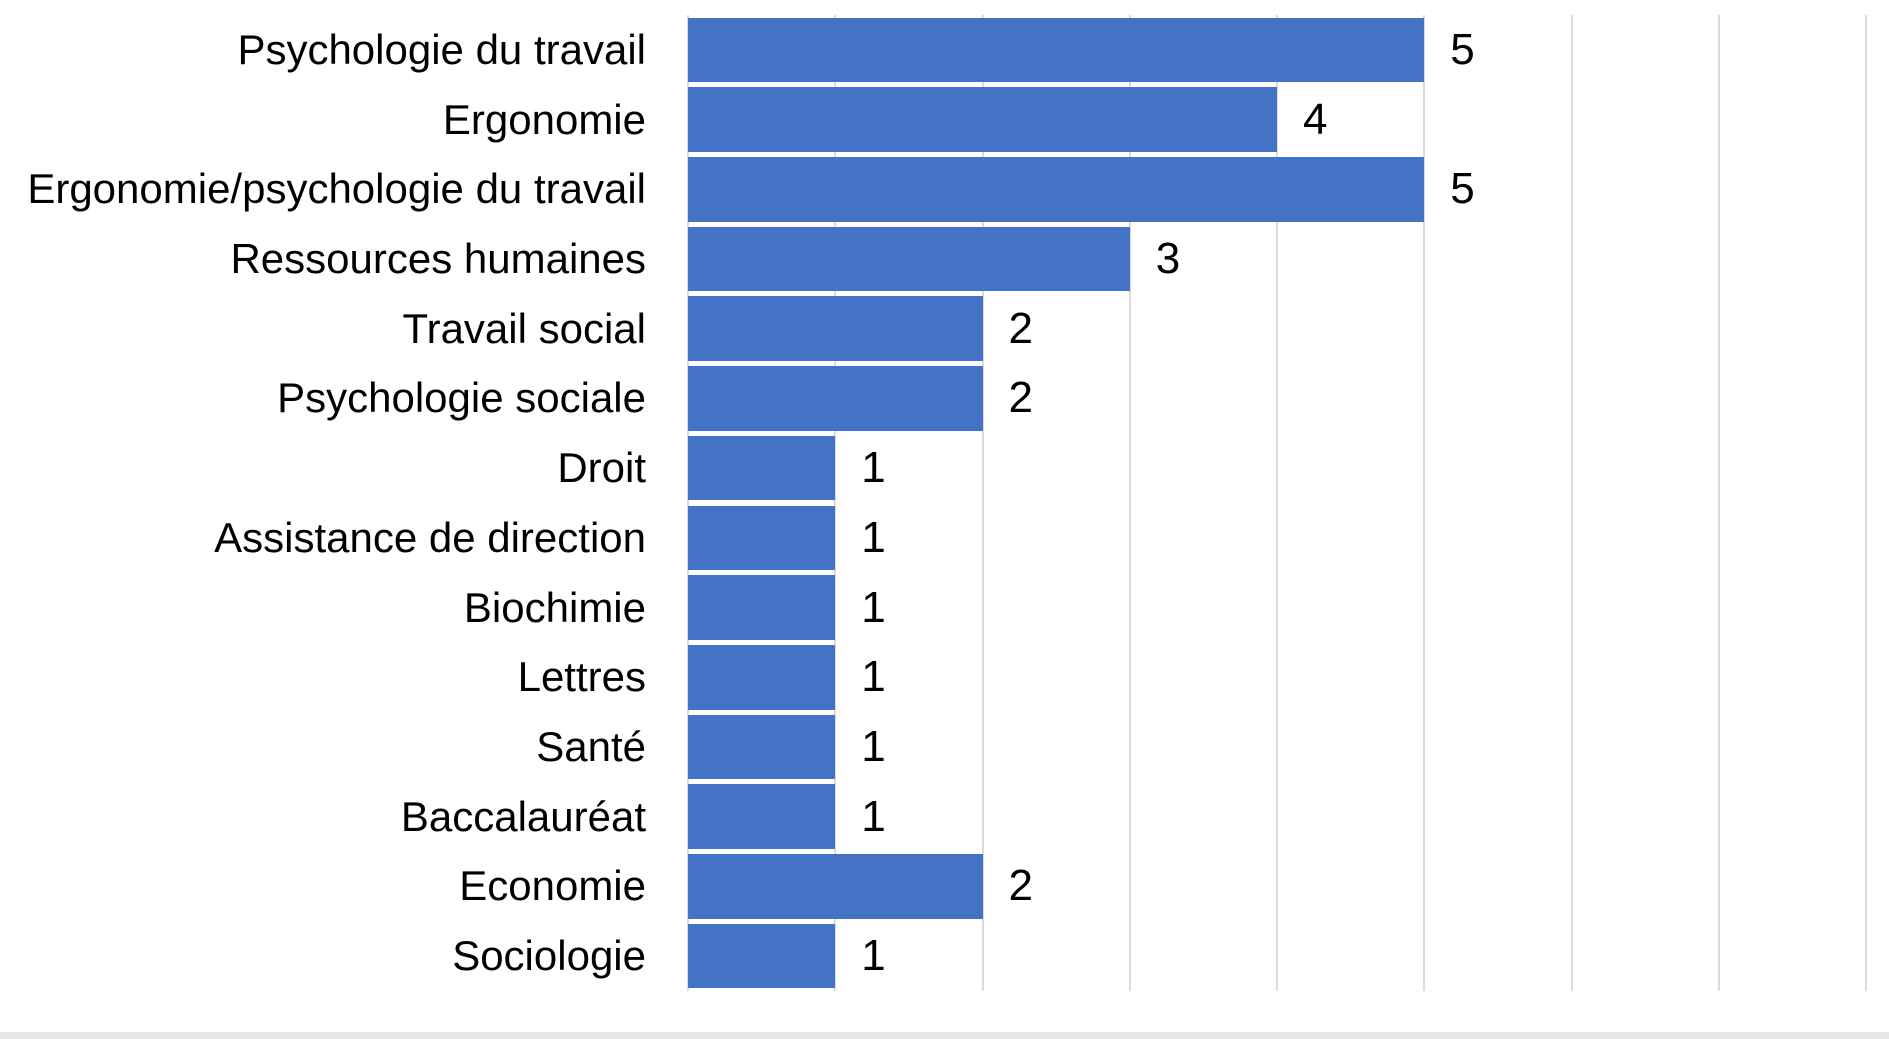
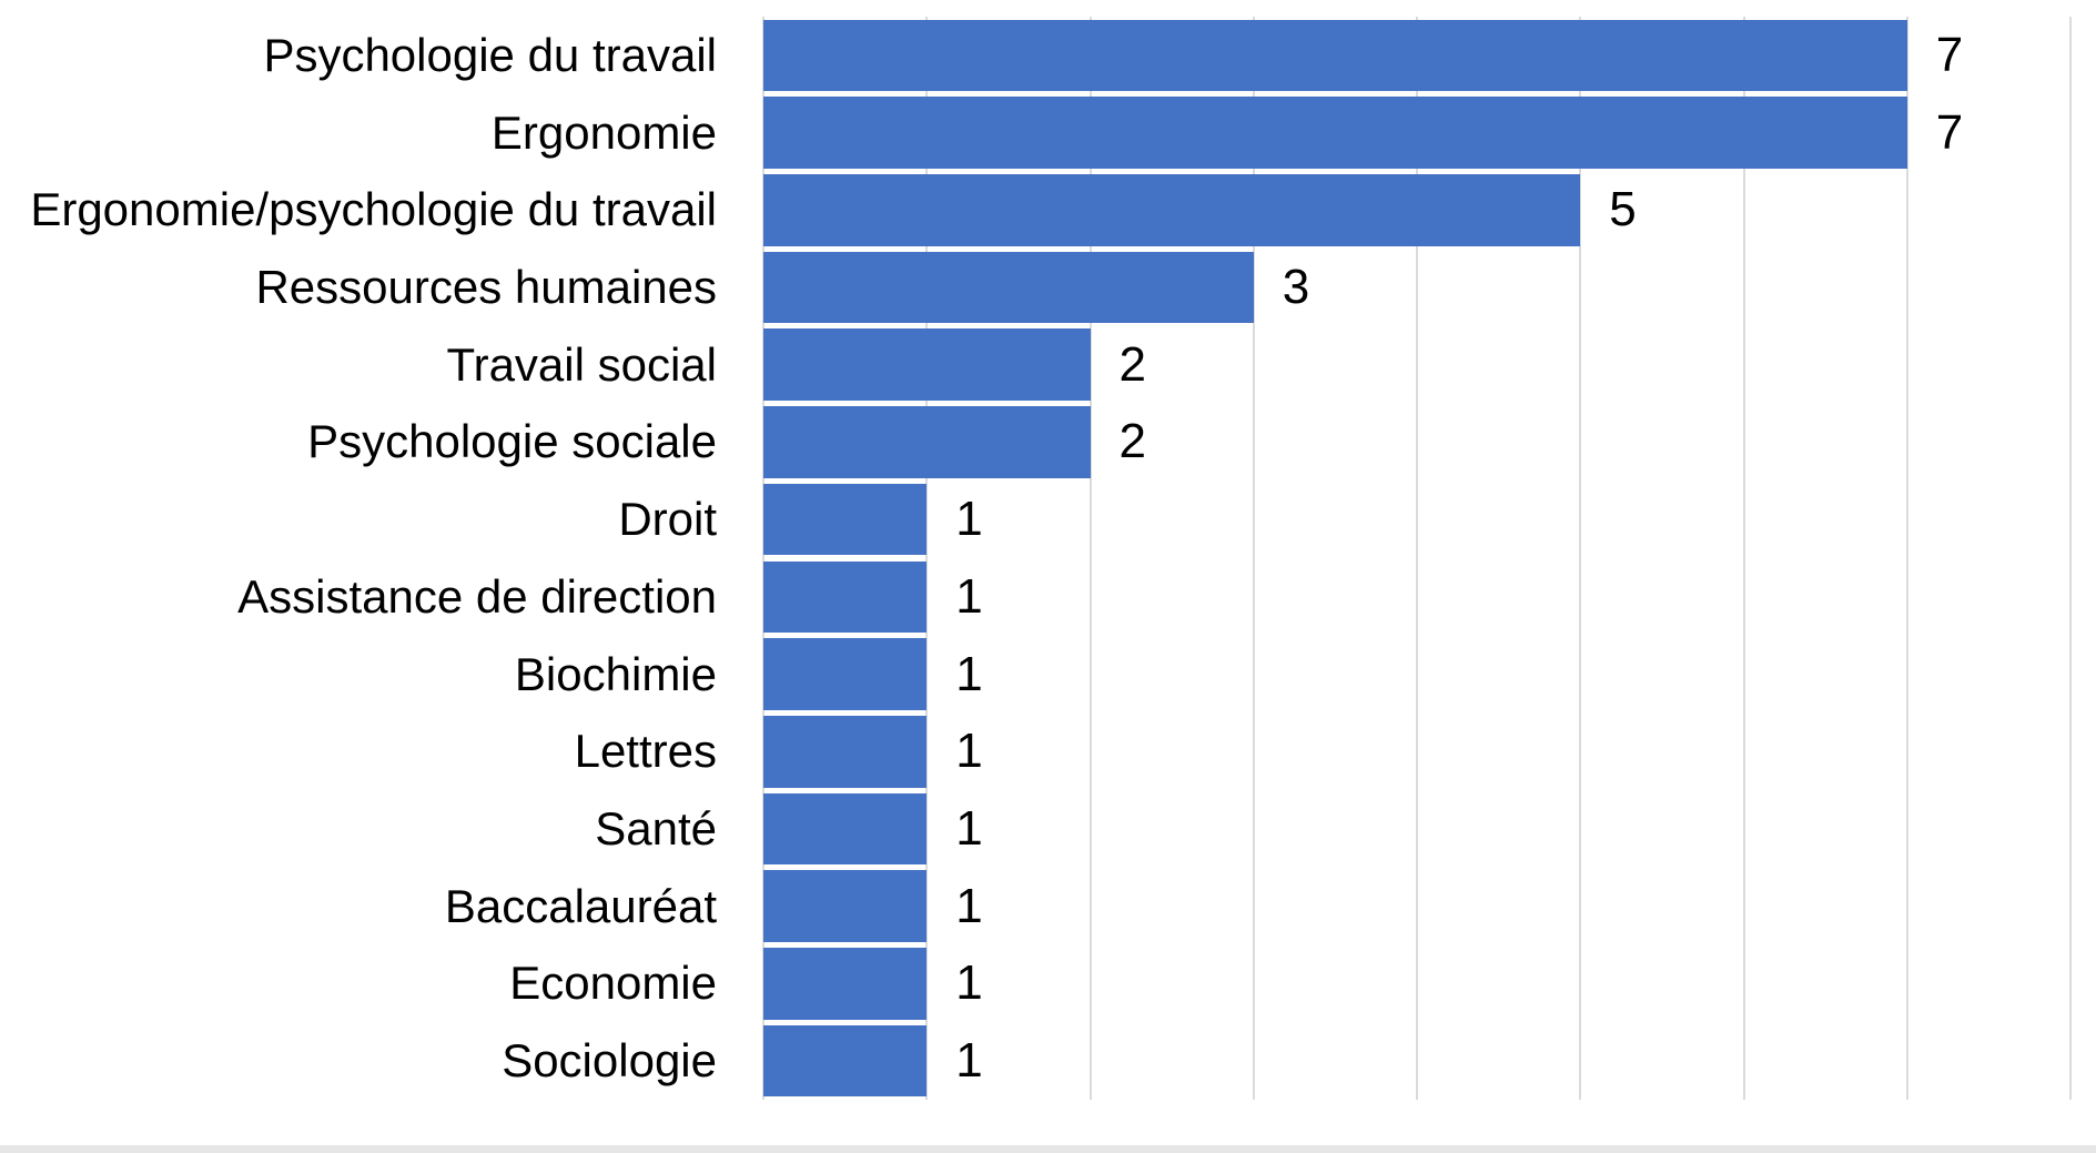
Psychologie du travail: 5 -> 7
Ergonomie: 4 -> 7
Economie: 2 -> 1
